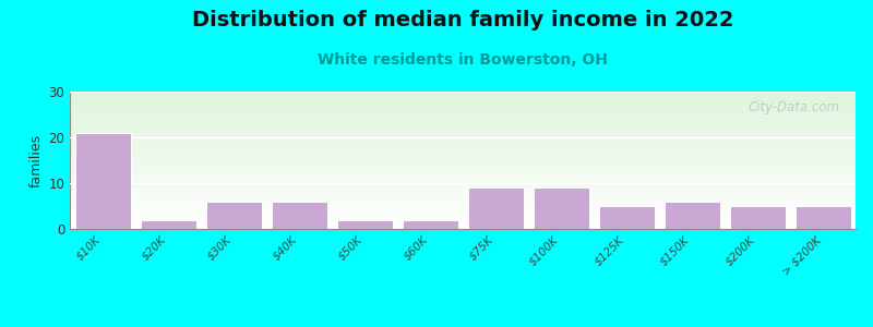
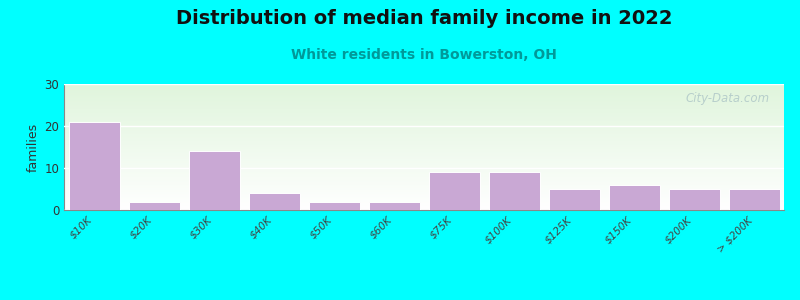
$30K: 6 -> 14
$40K: 6 -> 4
